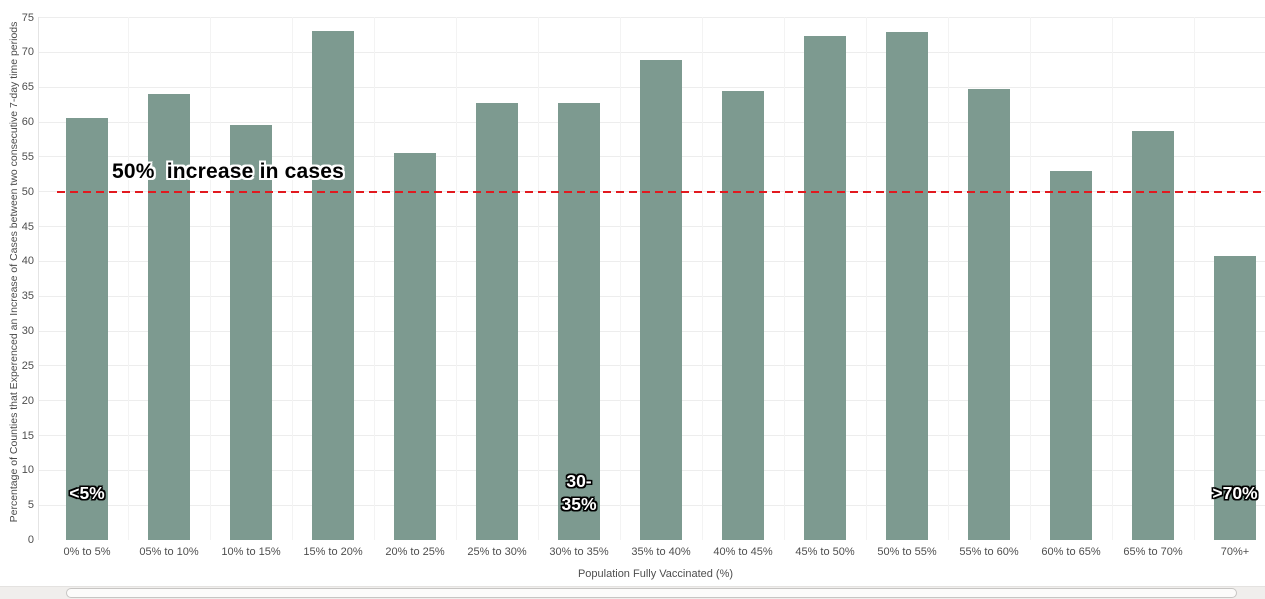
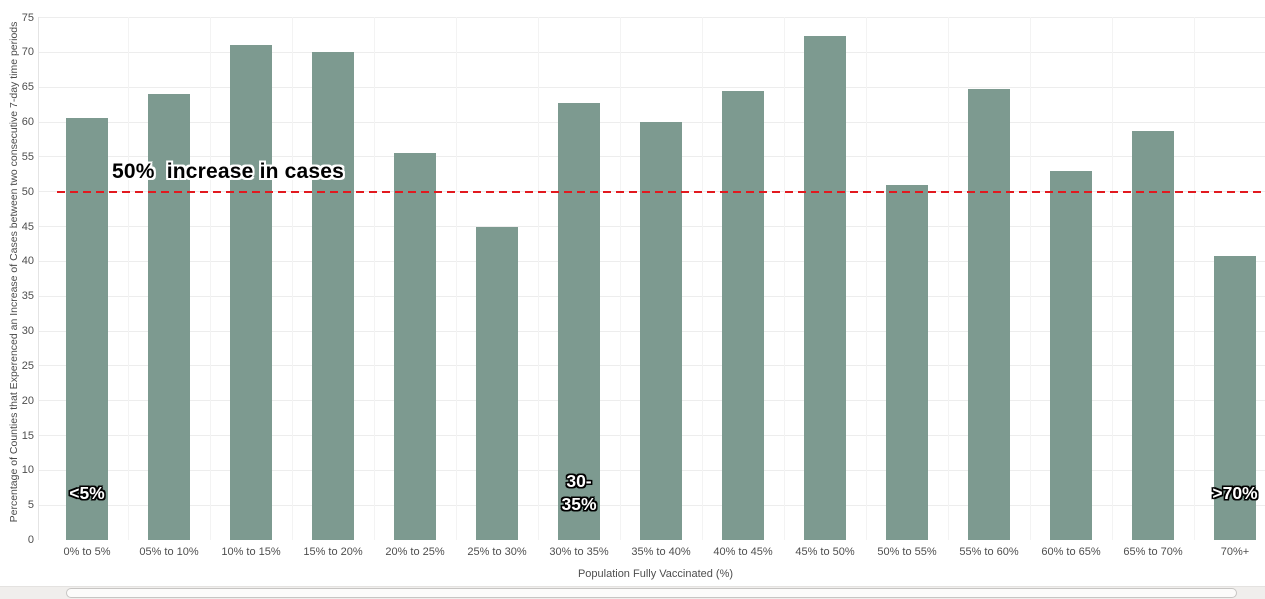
10% to 15%: 60 -> 71
15% to 20%: 73 -> 70
25% to 30%: 63 -> 45
35% to 40%: 69 -> 60
50% to 55%: 73 -> 51
